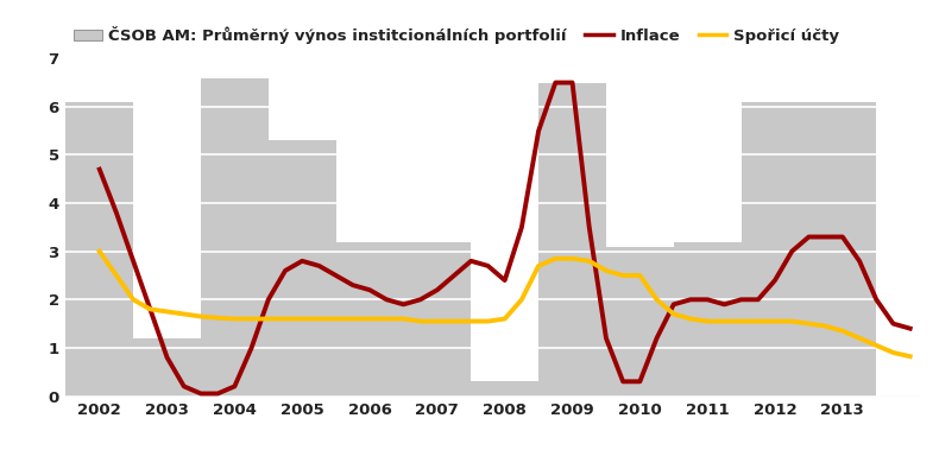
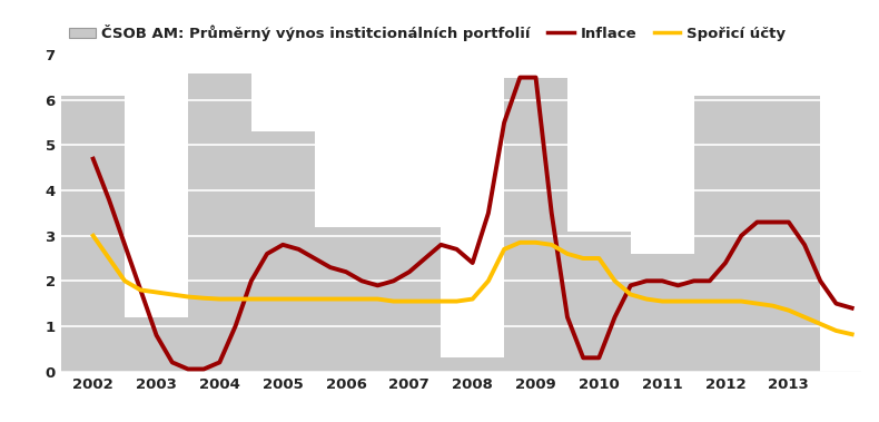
ČSOB AM: Průměrný výnos institcionálních portfolií/2011: 3.2 -> 2.6
